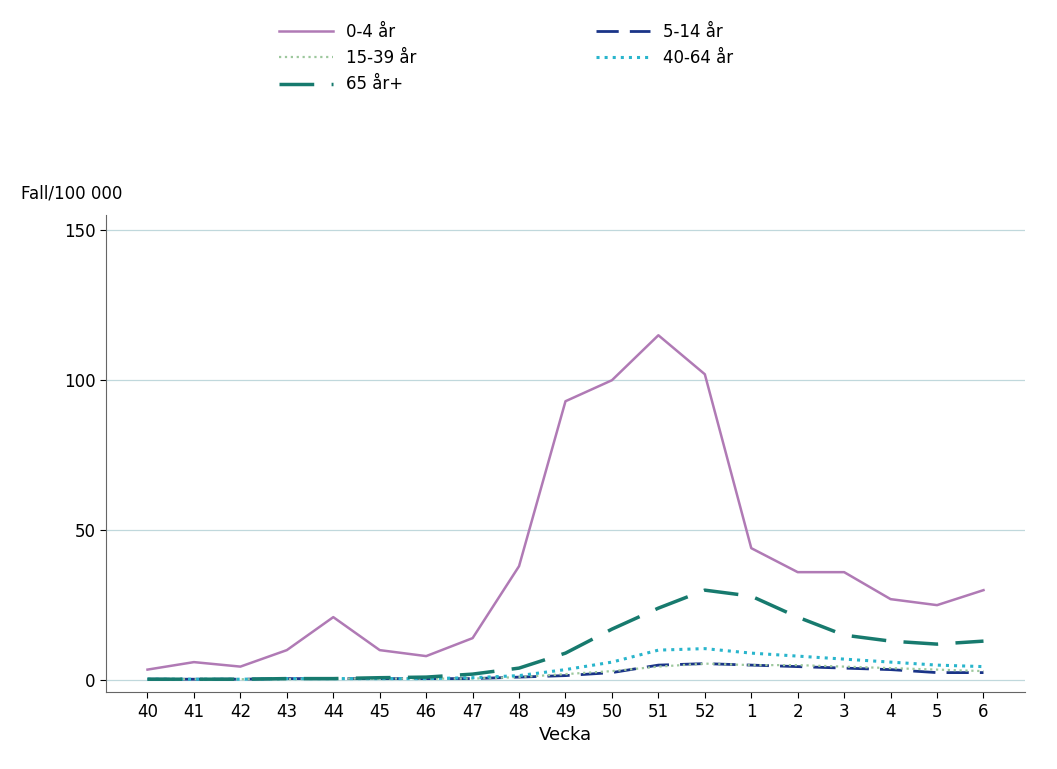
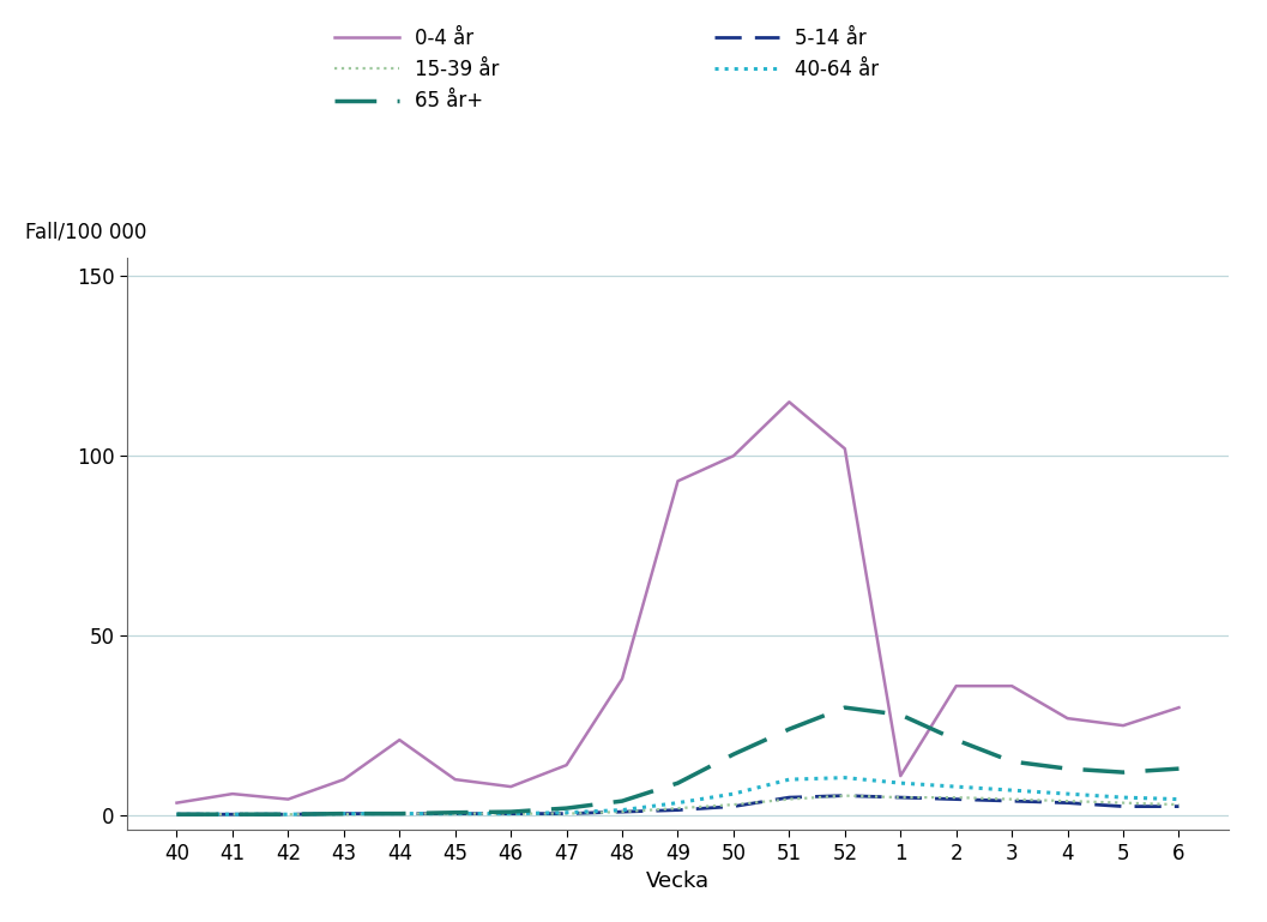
0-4 år/1: 44.0 -> 11.0
